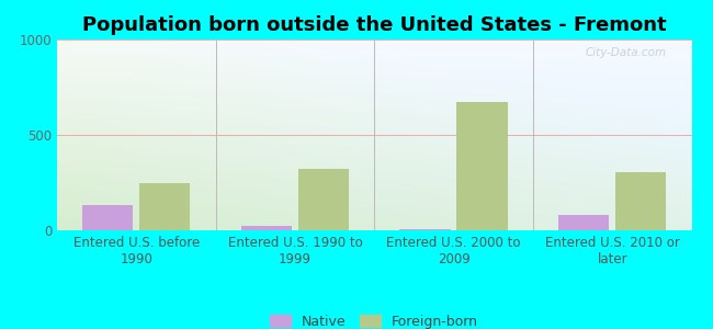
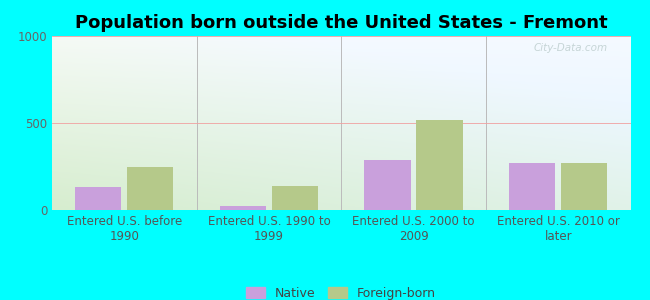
Foreign-born/Entered U.S. 1990 to 1999: 320 -> 140
Native/Entered U.S. 2000 to 2009: 10 -> 290
Foreign-born/Entered U.S. 2000 to 2009: 670 -> 520
Native/Entered U.S. 2010 or later: 80 -> 270
Foreign-born/Entered U.S. 2010 or later: 300 -> 270
